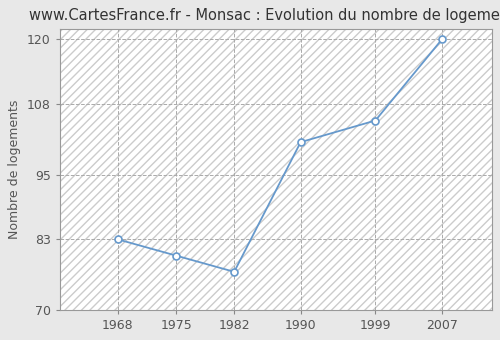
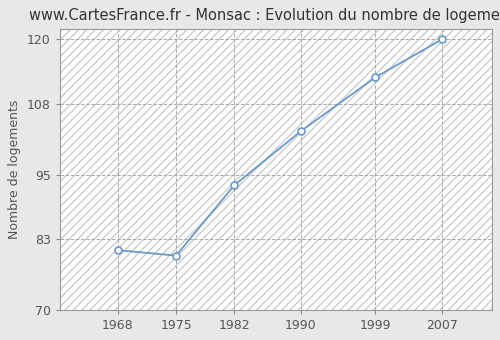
1968: 83 -> 81
1982: 77 -> 93
1990: 101 -> 103
1999: 105 -> 113
